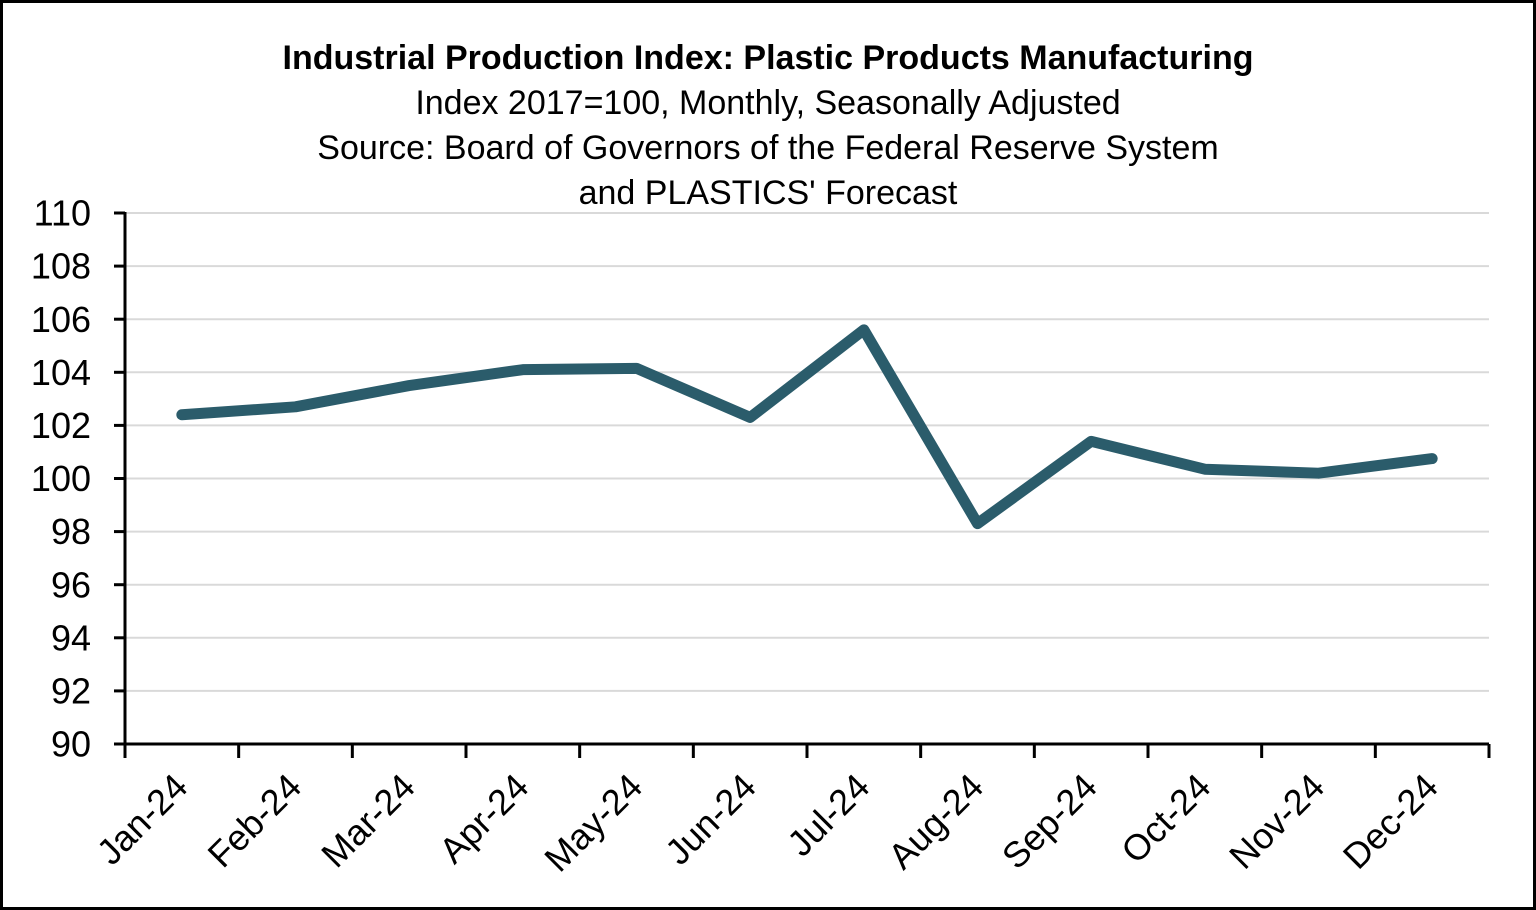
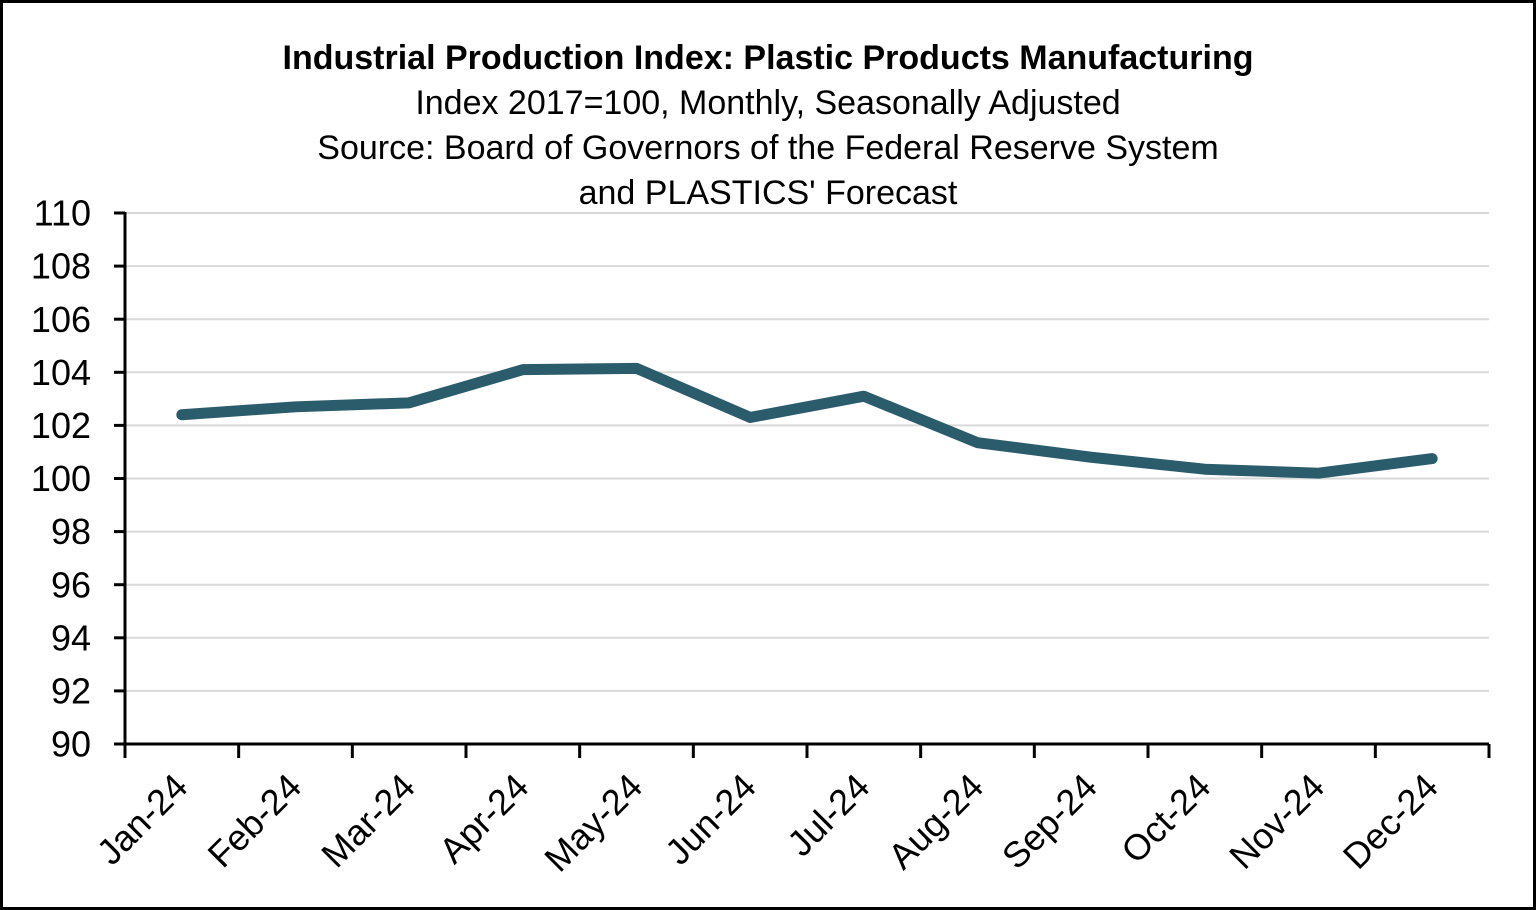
Mar-24: 103.5 -> 102.8
Jul-24: 105.6 -> 103.1
Aug-24: 98.3 -> 101.3
Sep-24: 101.4 -> 100.8
